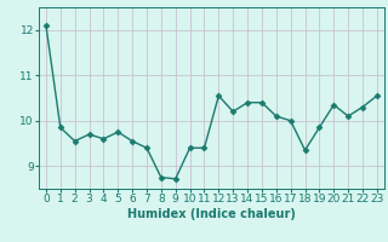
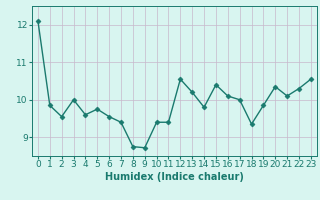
3: 9.70 -> 10.00
14: 10.40 -> 9.80
